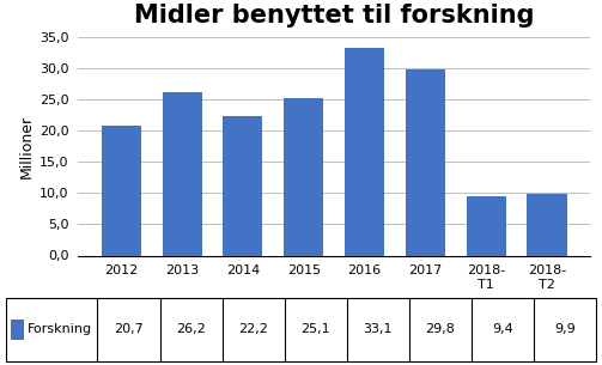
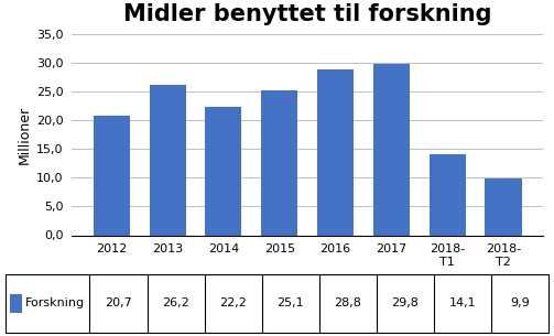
2016: 33,1 -> 28,8
2018- T1: 9,4 -> 14,1
